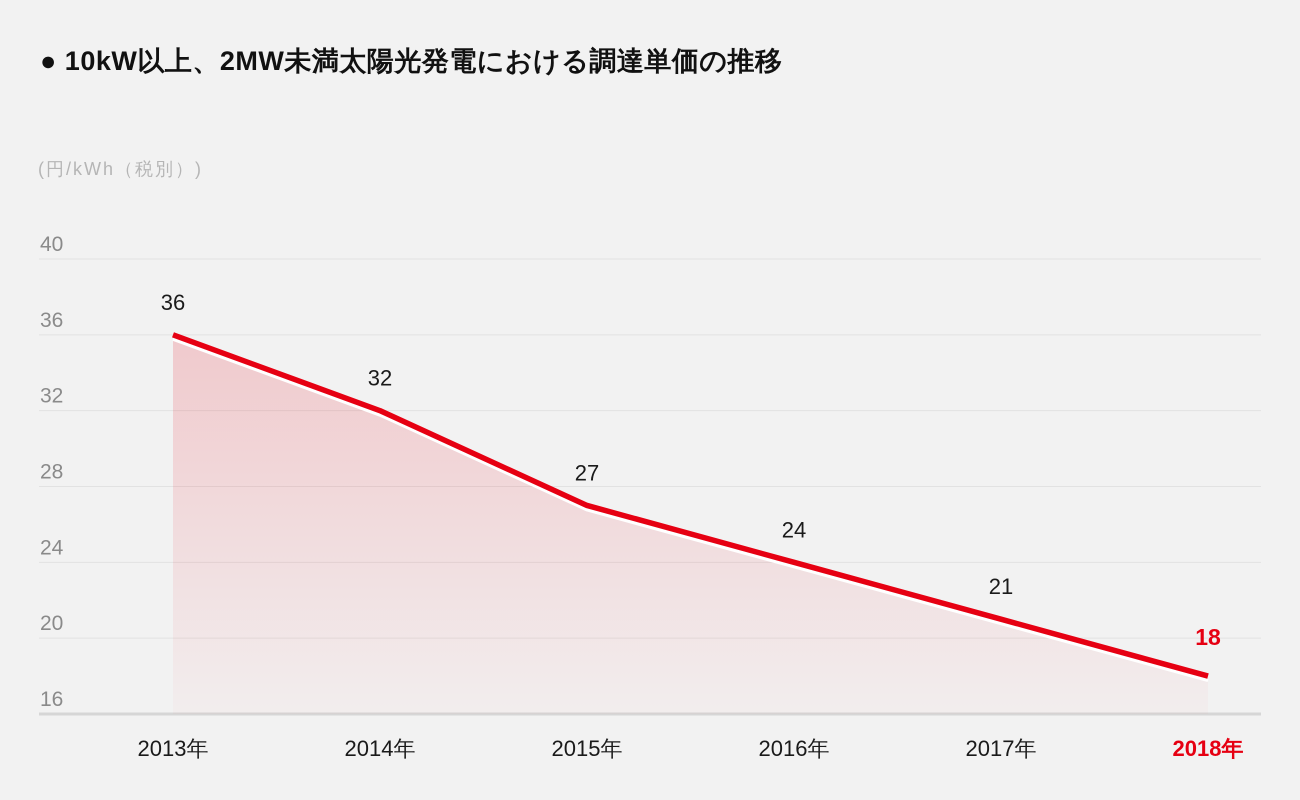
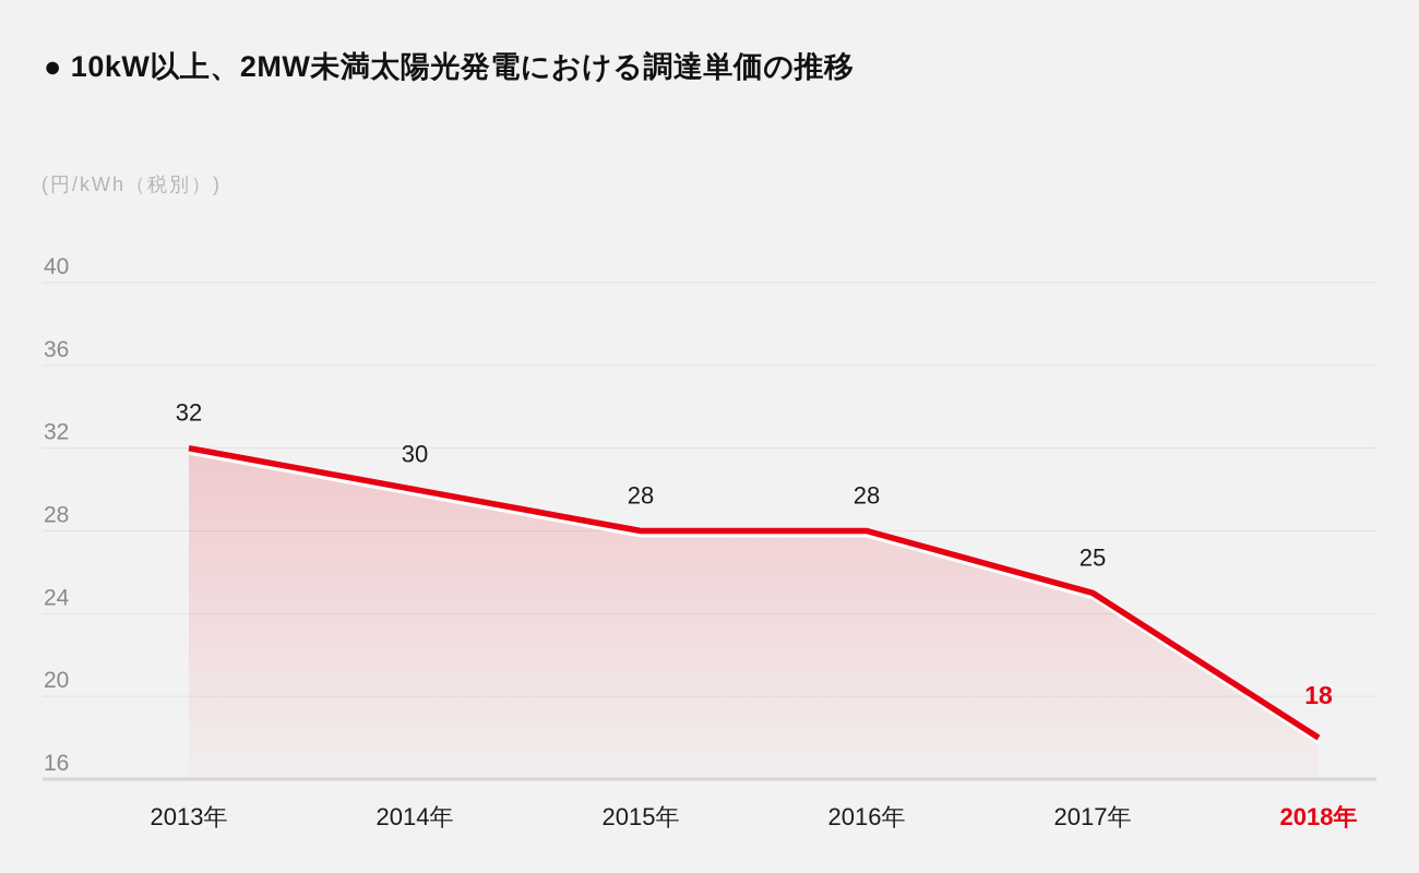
2013年: 36 -> 32
2014年: 32 -> 30
2015年: 27 -> 28
2016年: 24 -> 28
2017年: 21 -> 25
